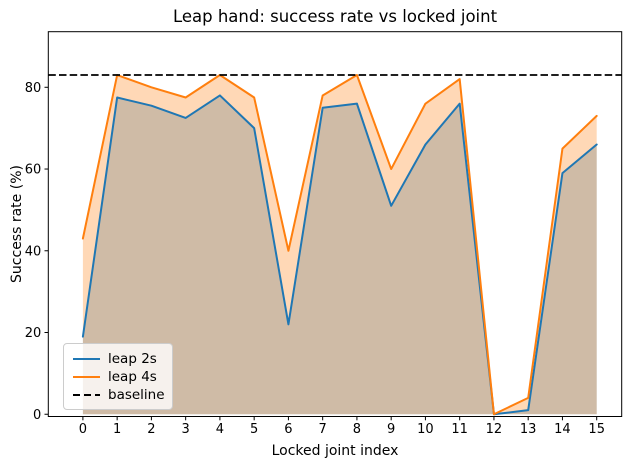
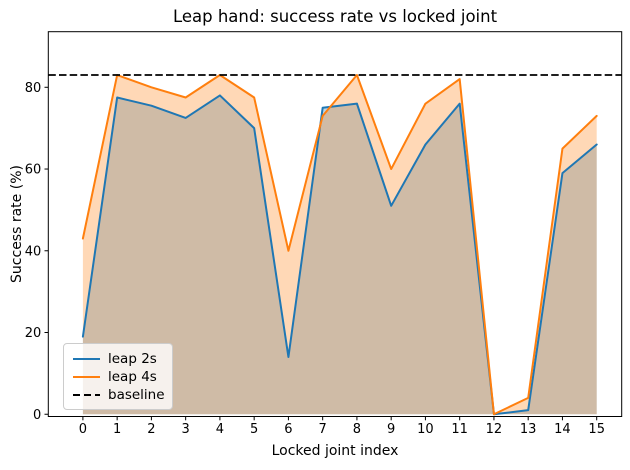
leap 2s/6: 22 -> 14
leap 4s/7: 78 -> 73
